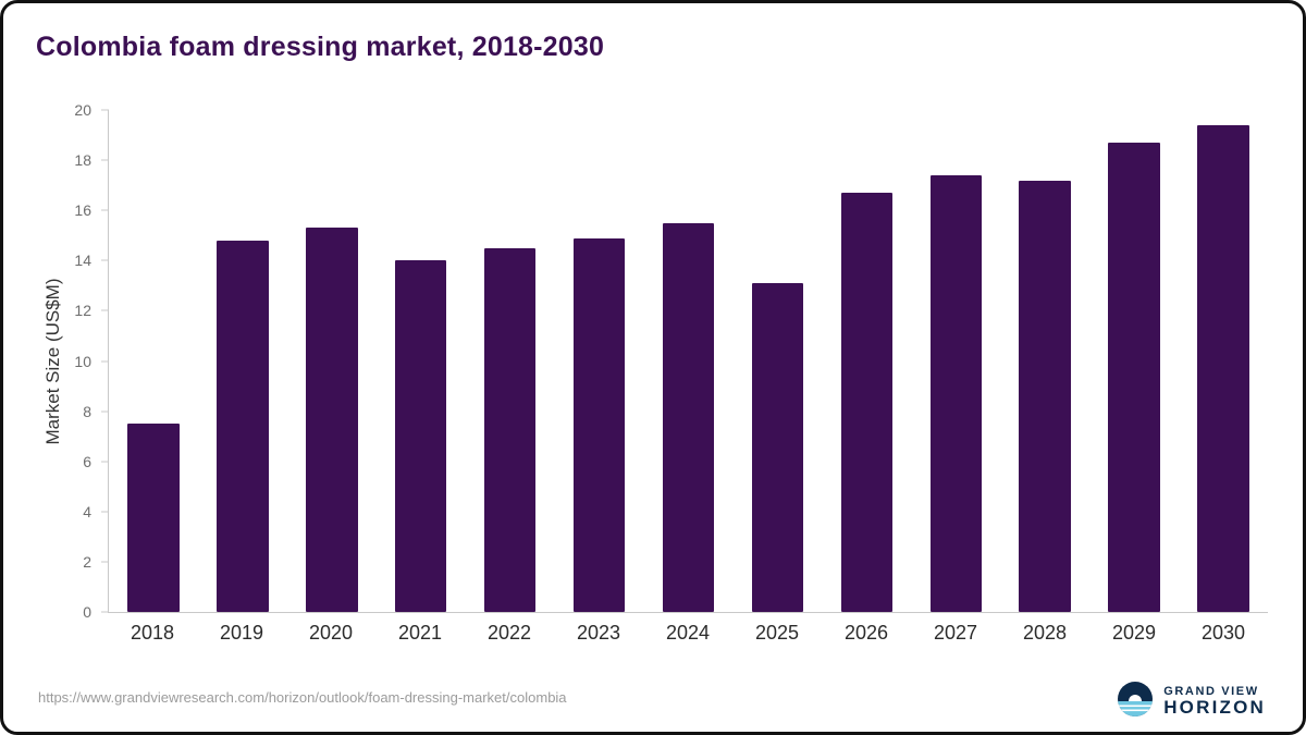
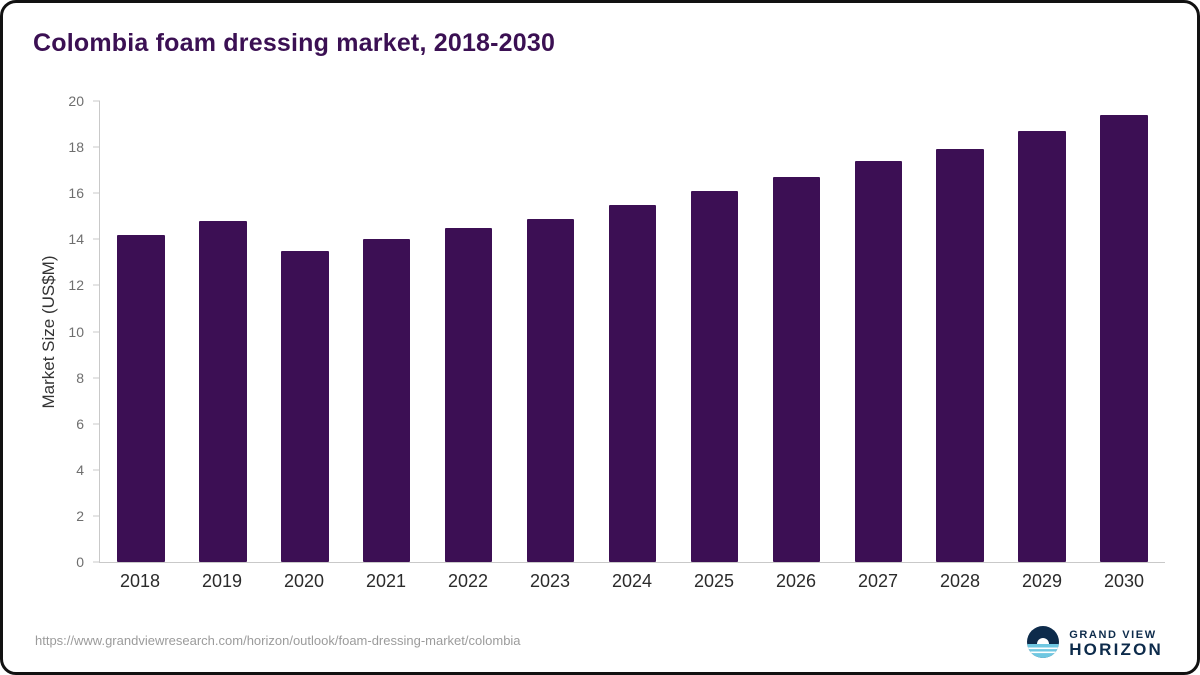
2018: 7.5 -> 14.2
2020: 15.3 -> 13.5
2025: 13.1 -> 16.1
2028: 17.2 -> 17.9
